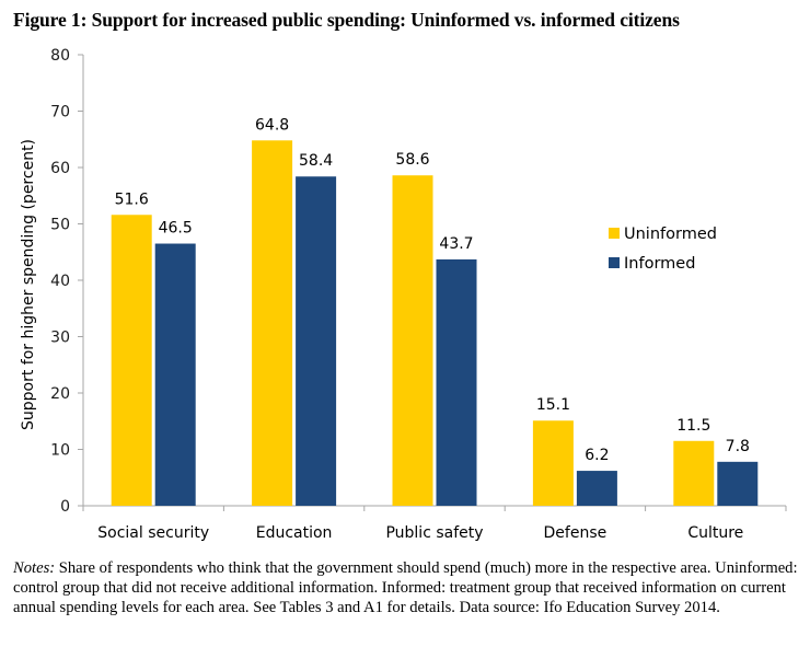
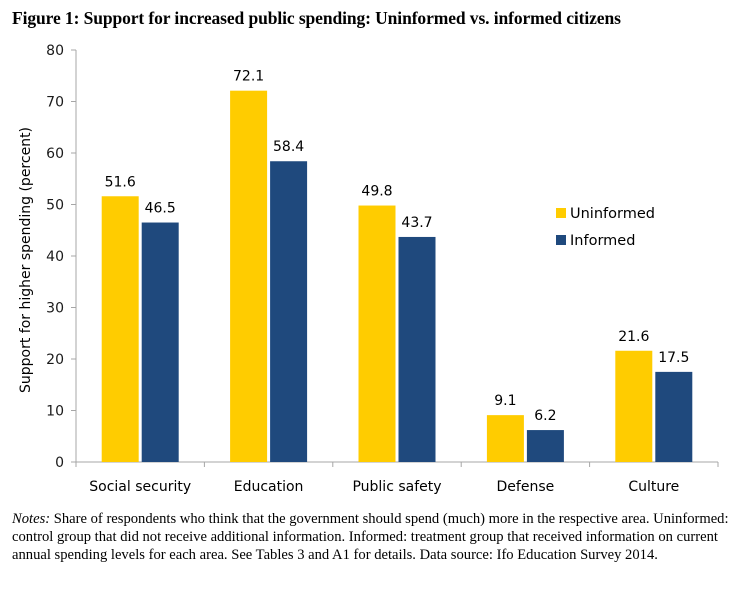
Uninformed/Education: 64.8 -> 72.1
Uninformed/Public safety: 58.6 -> 49.8
Uninformed/Defense: 15.1 -> 9.1
Uninformed/Culture: 11.5 -> 21.6
Informed/Culture: 7.8 -> 17.5
